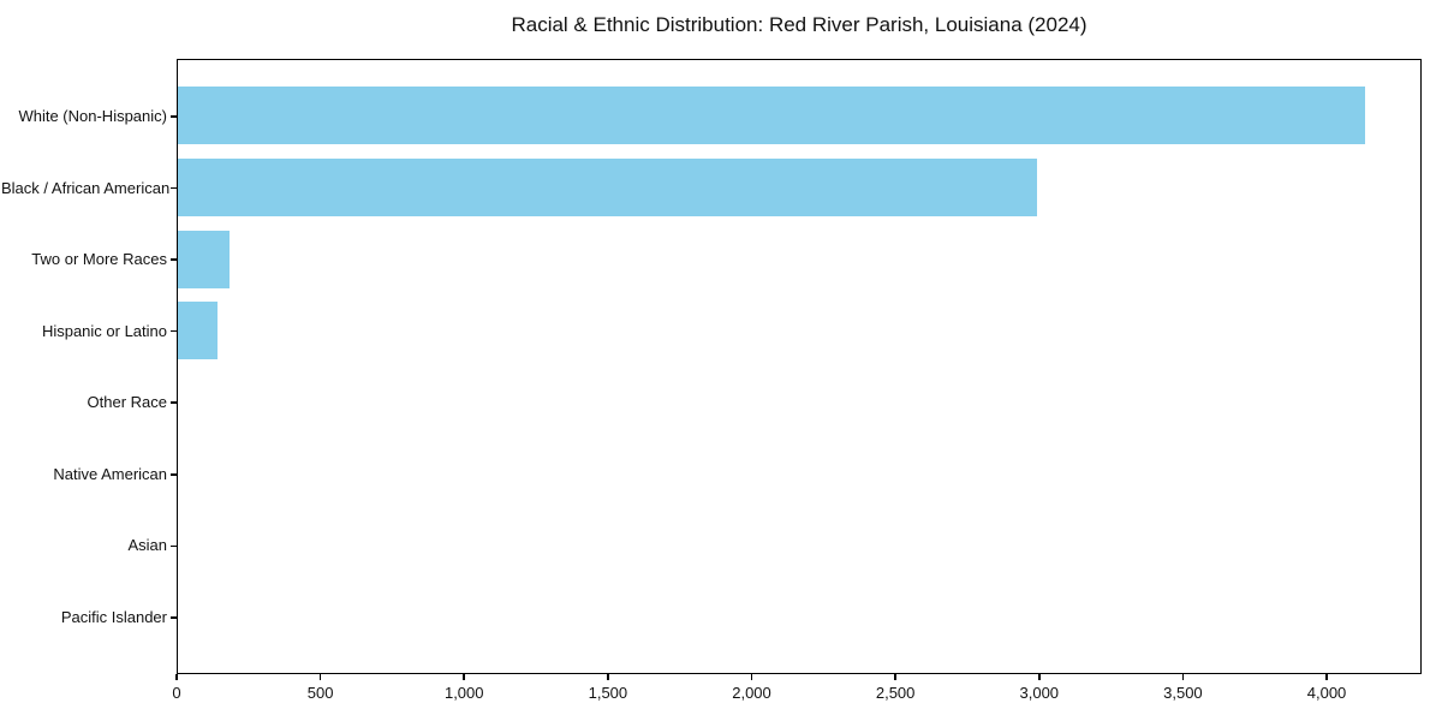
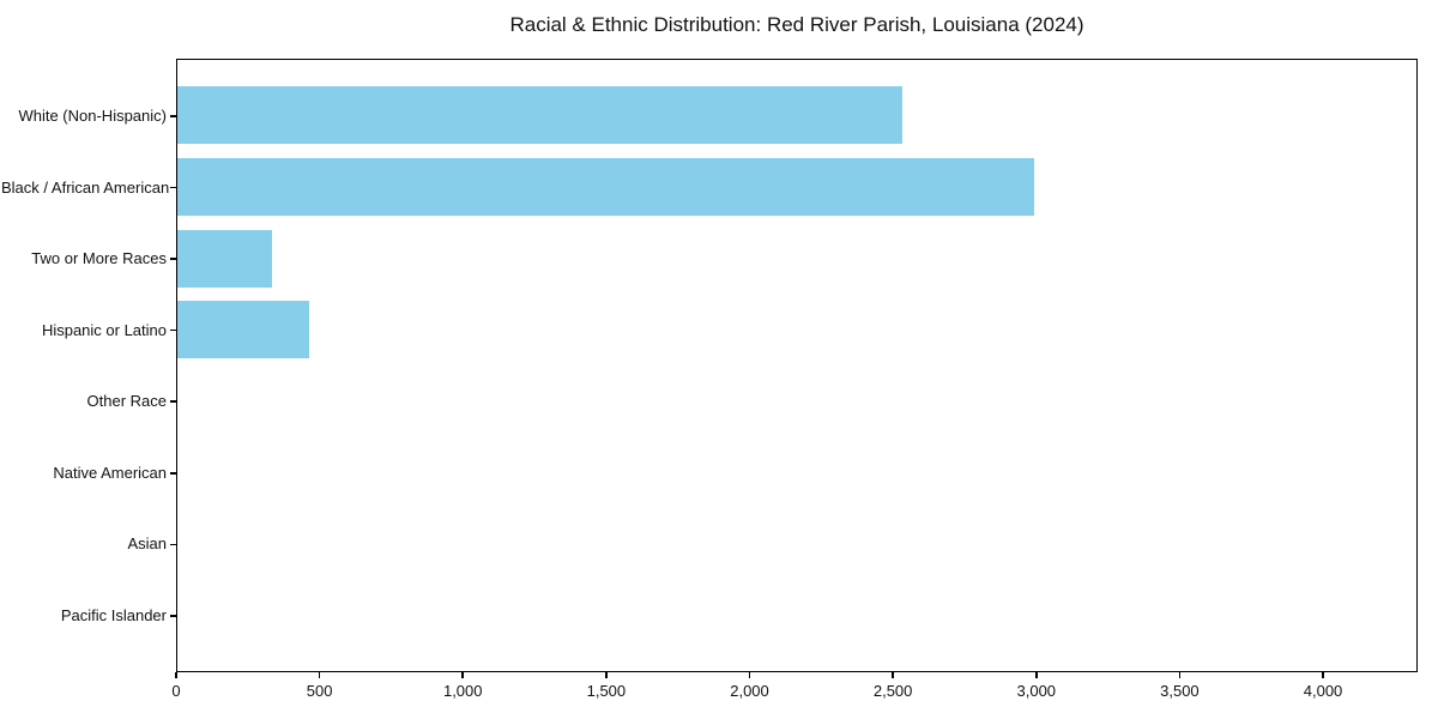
White (Non-Hispanic): 4130 -> 2530
Two or More Races: 180 -> 330
Hispanic or Latino: 140 -> 460
